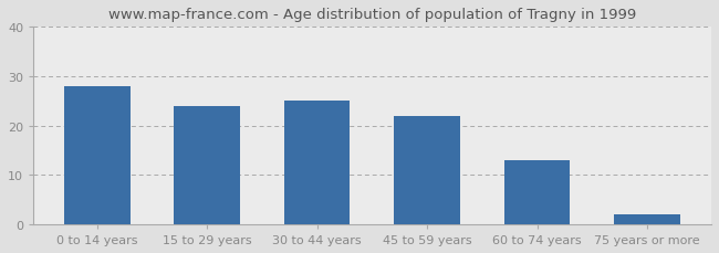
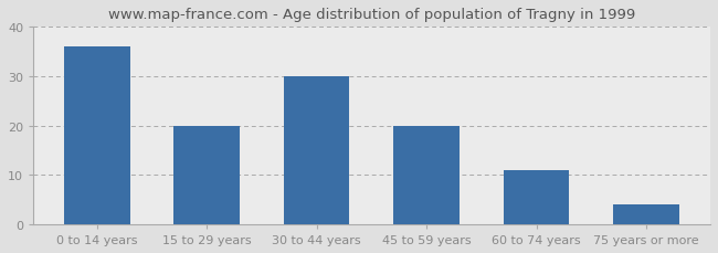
0 to 14 years: 28 -> 36
15 to 29 years: 24 -> 20
30 to 44 years: 25 -> 30
45 to 59 years: 22 -> 20
60 to 74 years: 13 -> 11
75 years or more: 2 -> 4
